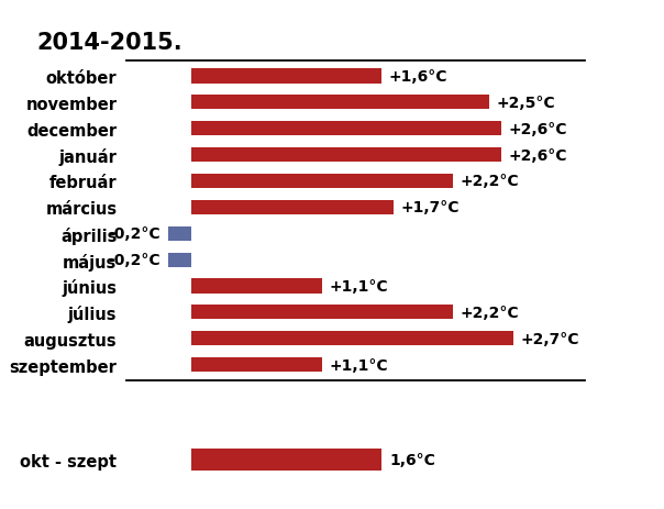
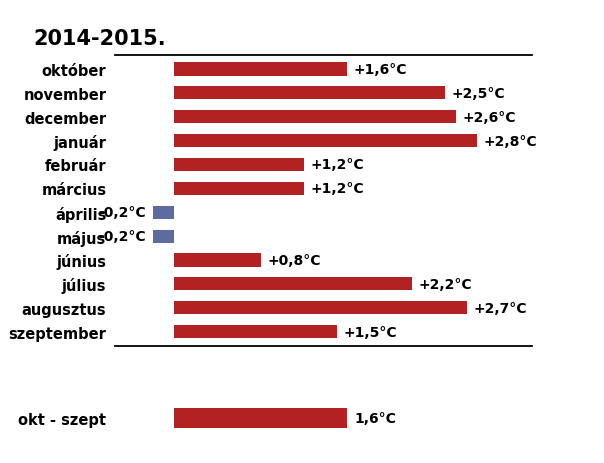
2014-2015./január: +2,6°C -> +2,8°C
2014-2015./február: +2,2°C -> +1,2°C
2014-2015./március: +1,7°C -> +1,2°C
2014-2015./június: +1,1°C -> +0,8°C
2014-2015./szeptember: +1,1°C -> +1,5°C
